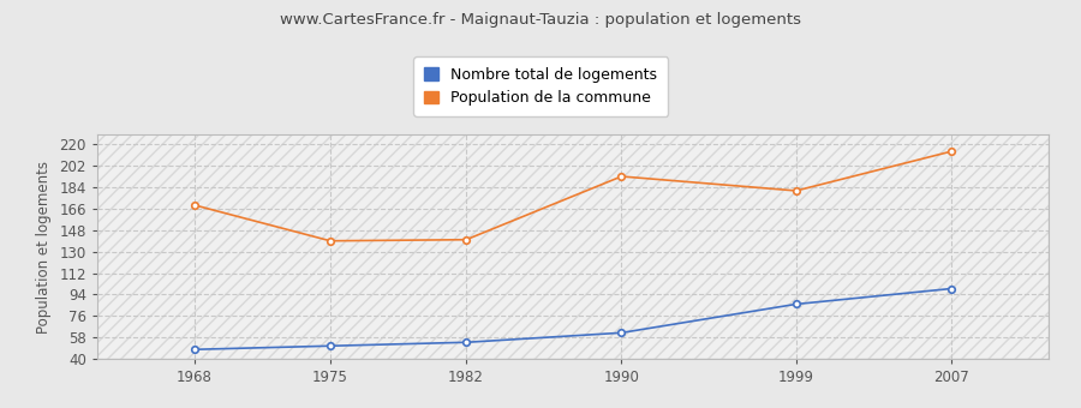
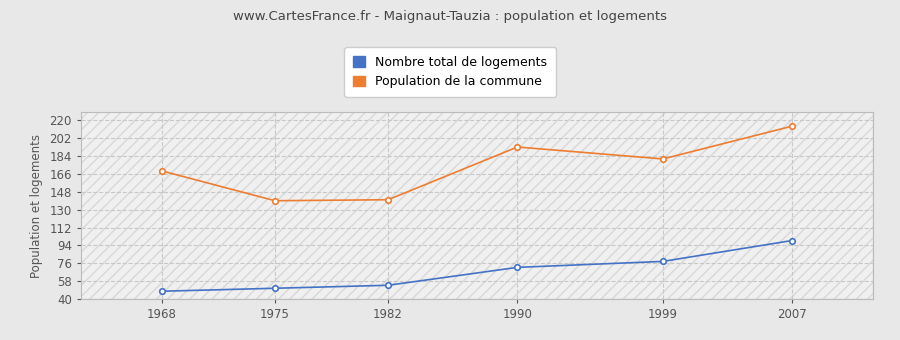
Nombre total de logements/1990: 62 -> 72
Nombre total de logements/1999: 86 -> 78
